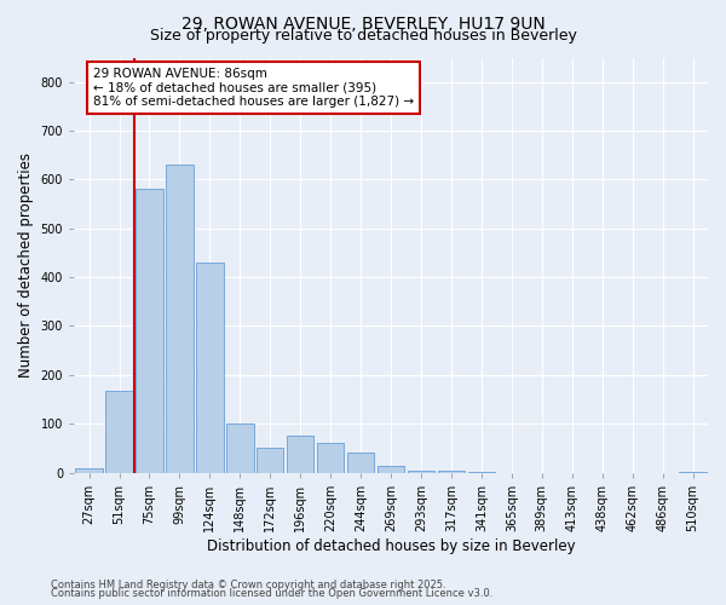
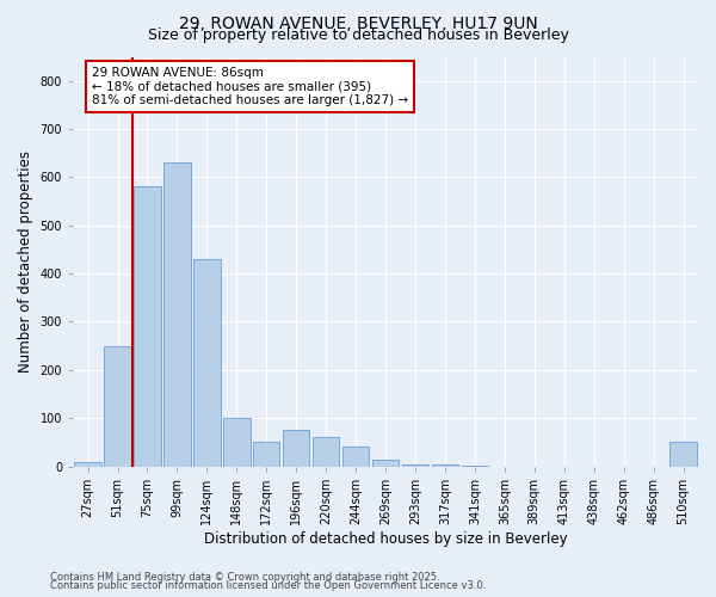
51sqm: 168 -> 250
510sqm: 2 -> 50
